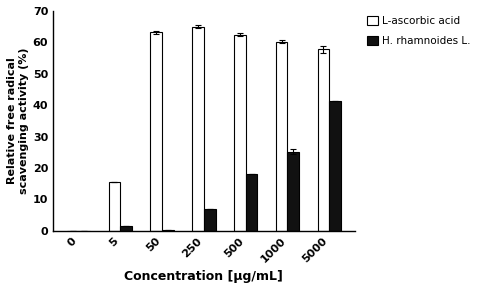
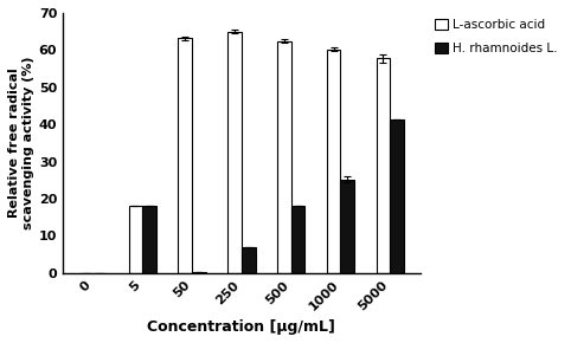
L-ascorbic acid/5: 15.5 -> 18.0
H. rhamnoides L./5: 1.5 -> 18.0
